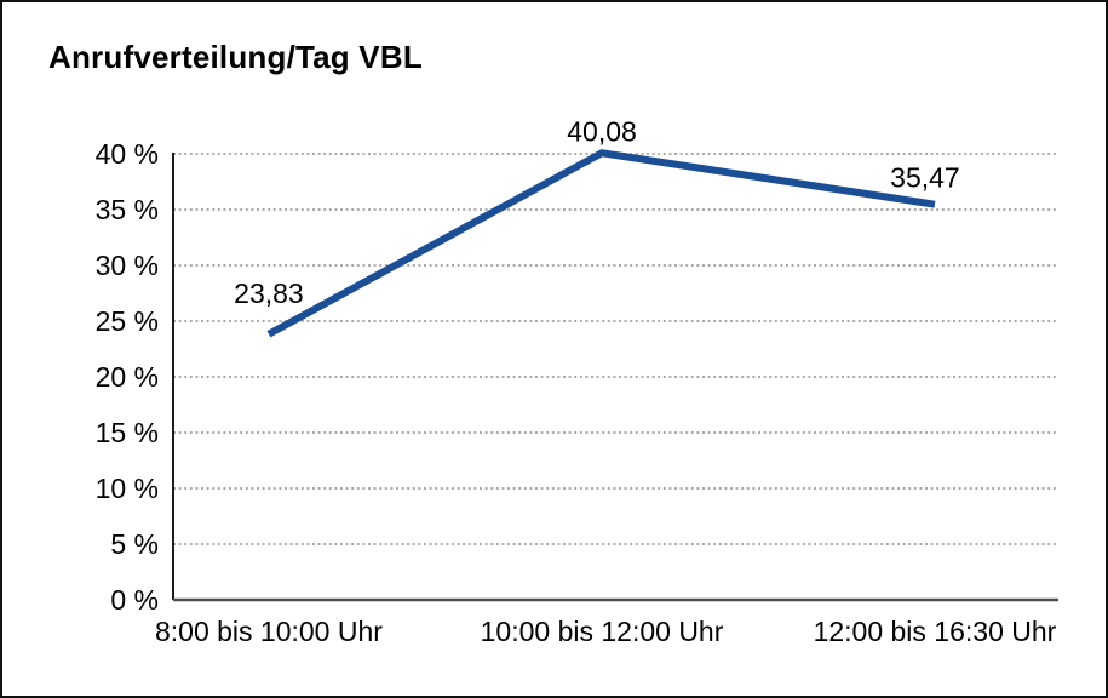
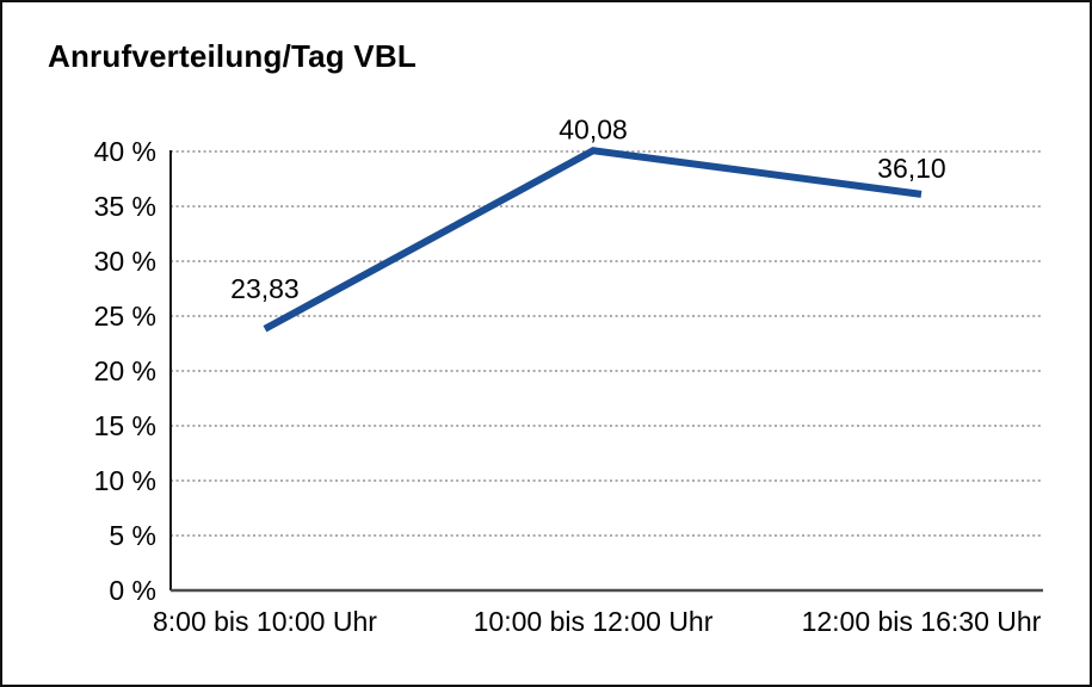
12:00 bis 16:30 Uhr: 35,47 -> 36,10
